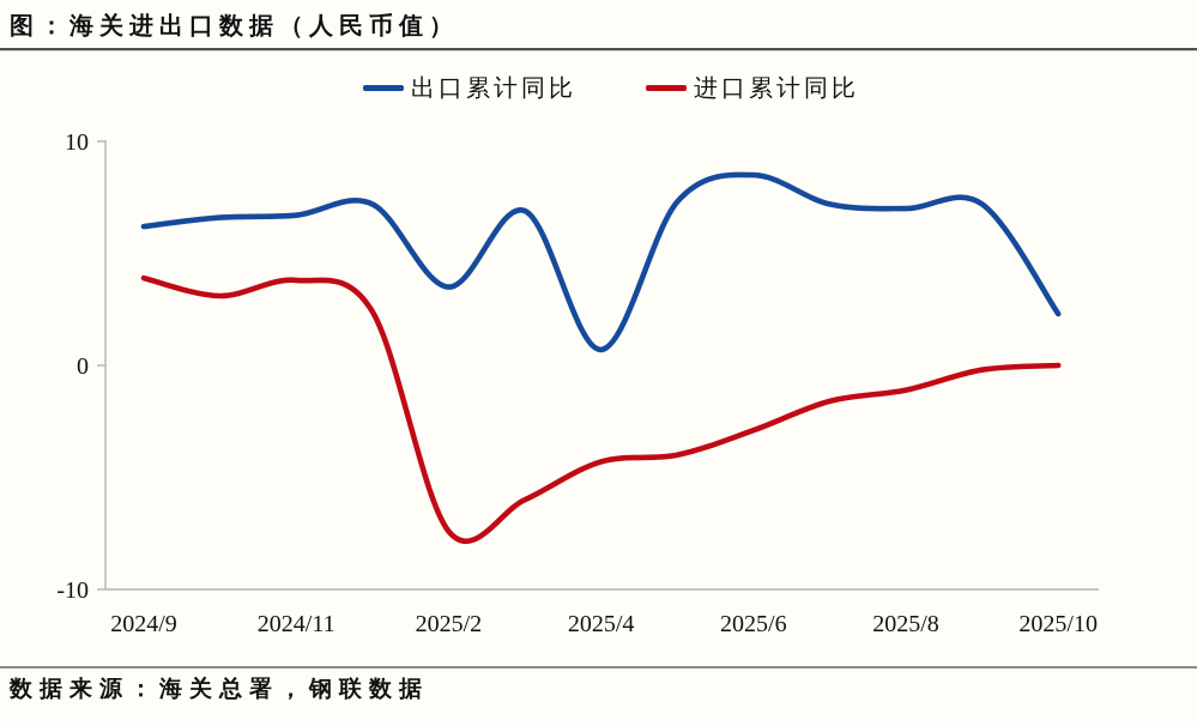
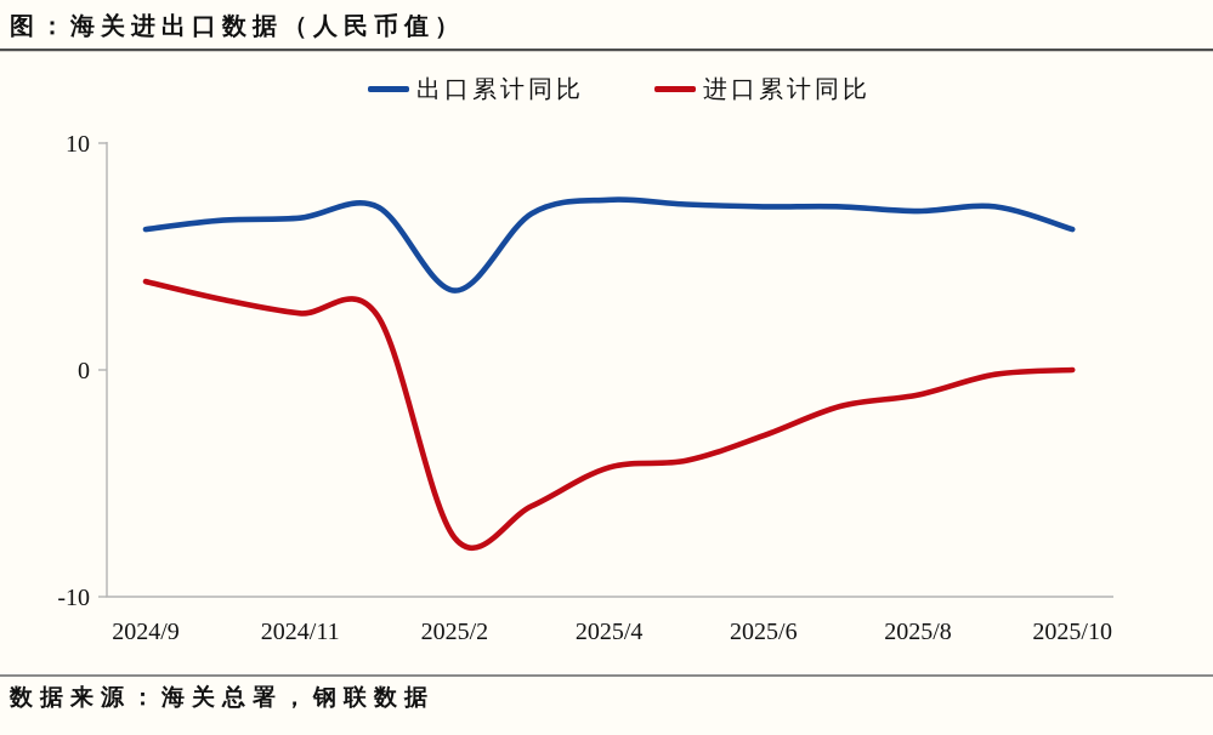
进口累计同比/2024/11: 3.8 -> 2.5
出口累计同比/2025/4: 0.7 -> 7.5
出口累计同比/2025/6: 8.5 -> 7.2
出口累计同比/2025/10: 2.3 -> 6.2
